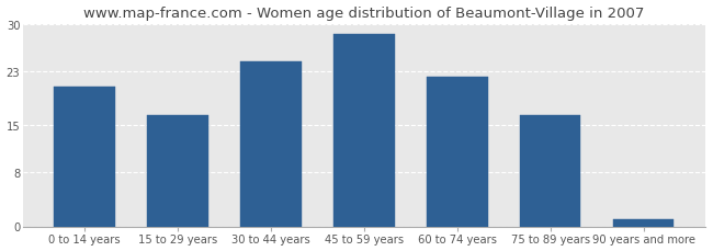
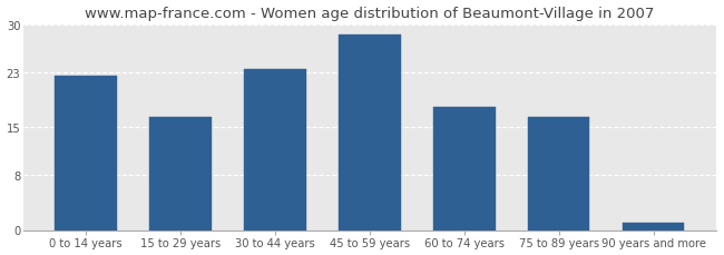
0 to 14 years: 20.6 -> 22.5
30 to 44 years: 24.4 -> 23.5
60 to 74 years: 22.2 -> 18.0
